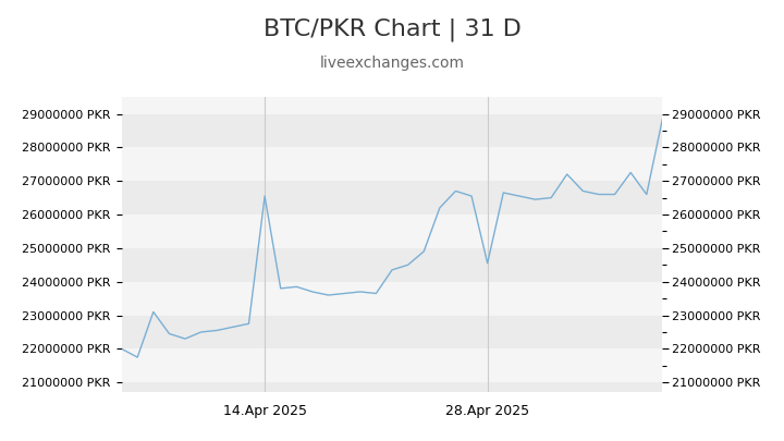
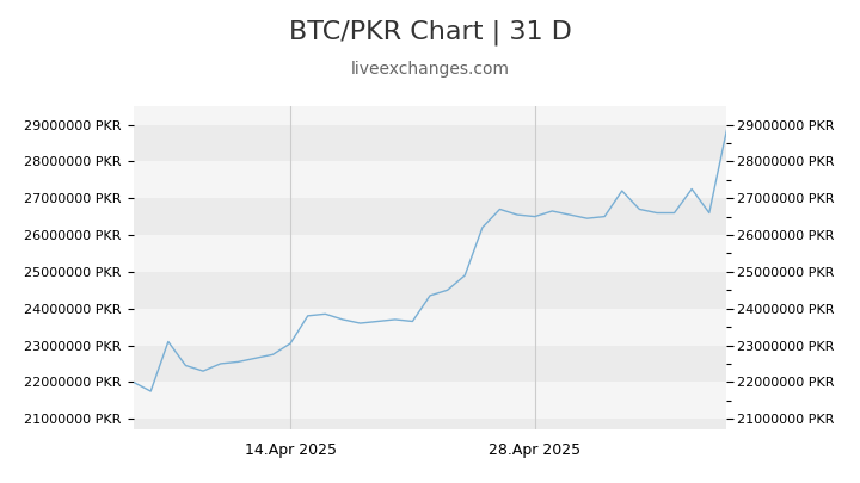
14.Apr 2025: 26550000 PKR -> 23050000 PKR
28.Apr 2025: 24550000 PKR -> 26500000 PKR
